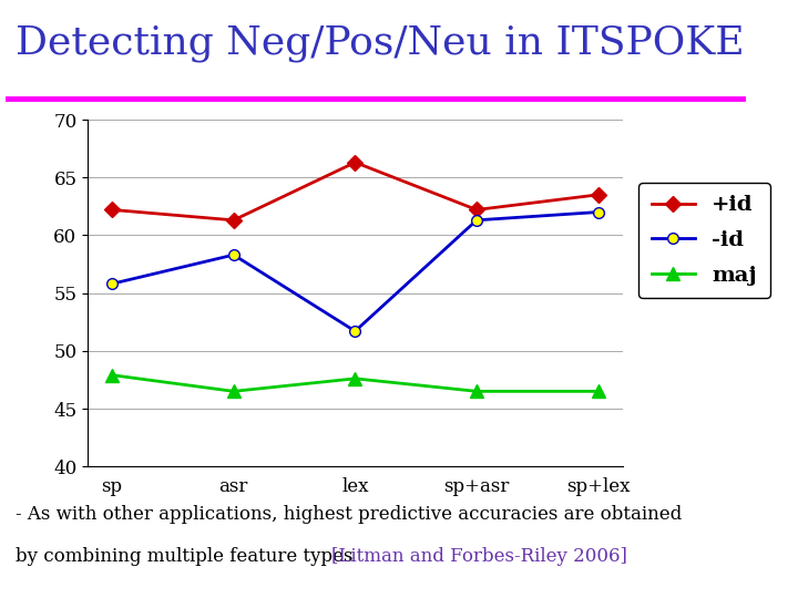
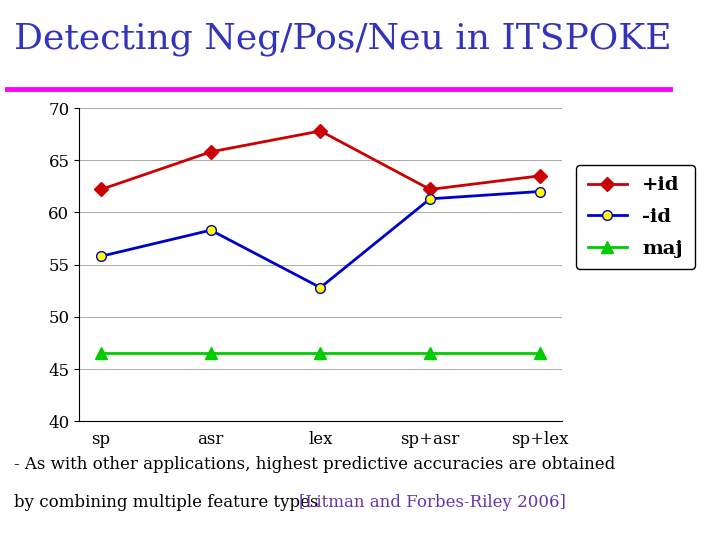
maj/sp: 47.9 -> 46.5
+id/asr: 61.3 -> 65.8
+id/lex: 66.3 -> 67.8
-id/lex: 51.7 -> 52.8
maj/lex: 47.6 -> 46.5
